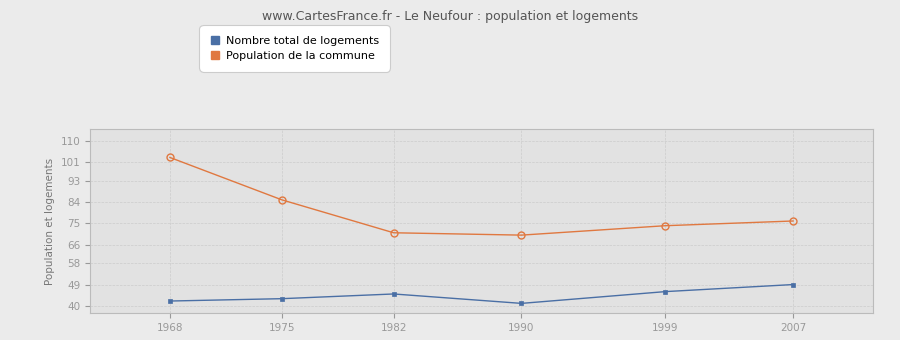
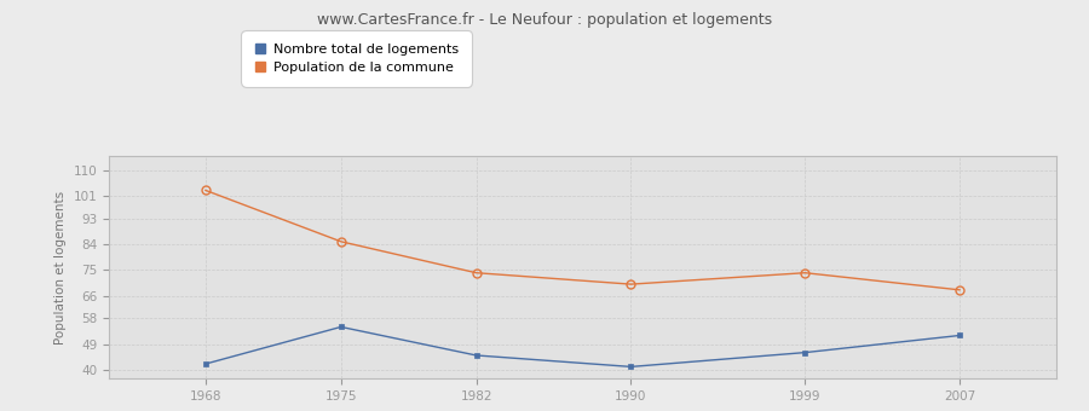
Nombre total de logements/1975: 43 -> 55
Population de la commune/1982: 71 -> 74
Nombre total de logements/2007: 49 -> 52
Population de la commune/2007: 76 -> 68
